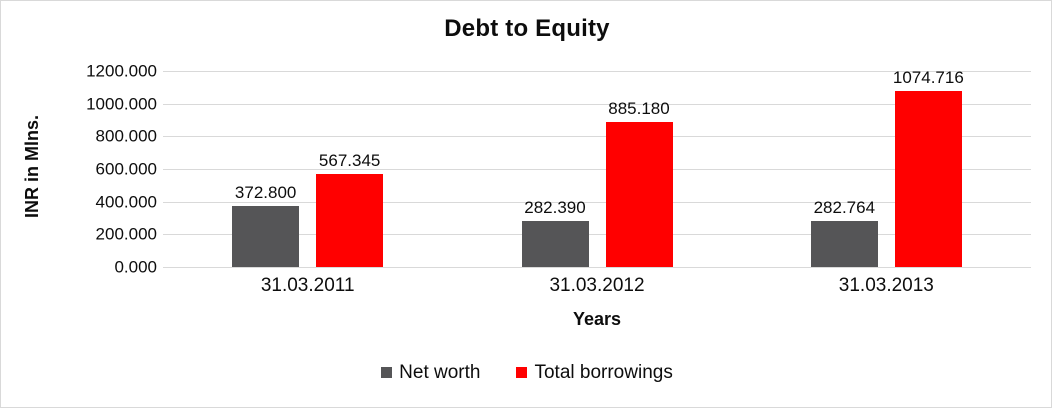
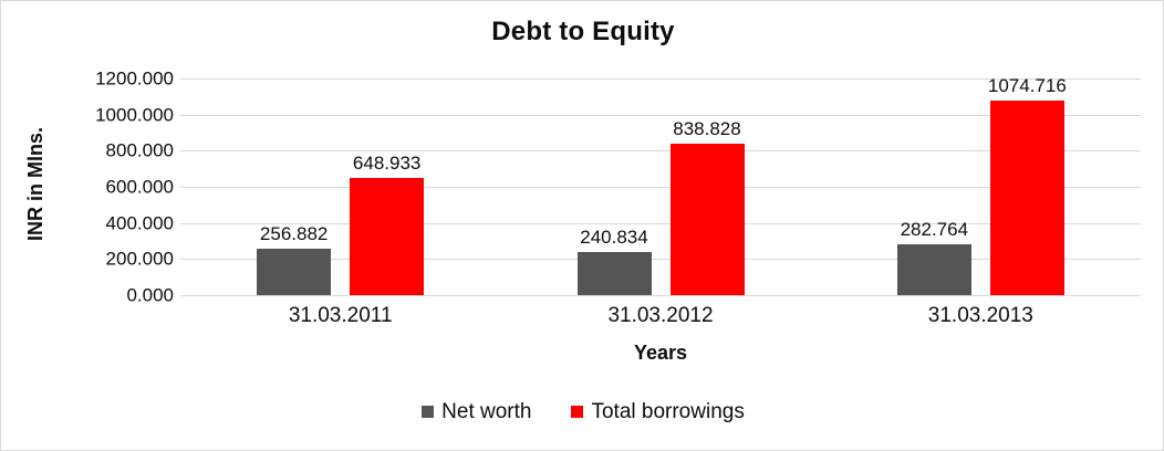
Net worth/31.03.2011: 372.800 -> 256.882
Total borrowings/31.03.2011: 567.345 -> 648.933
Net worth/31.03.2012: 282.390 -> 240.834
Total borrowings/31.03.2012: 885.180 -> 838.828
